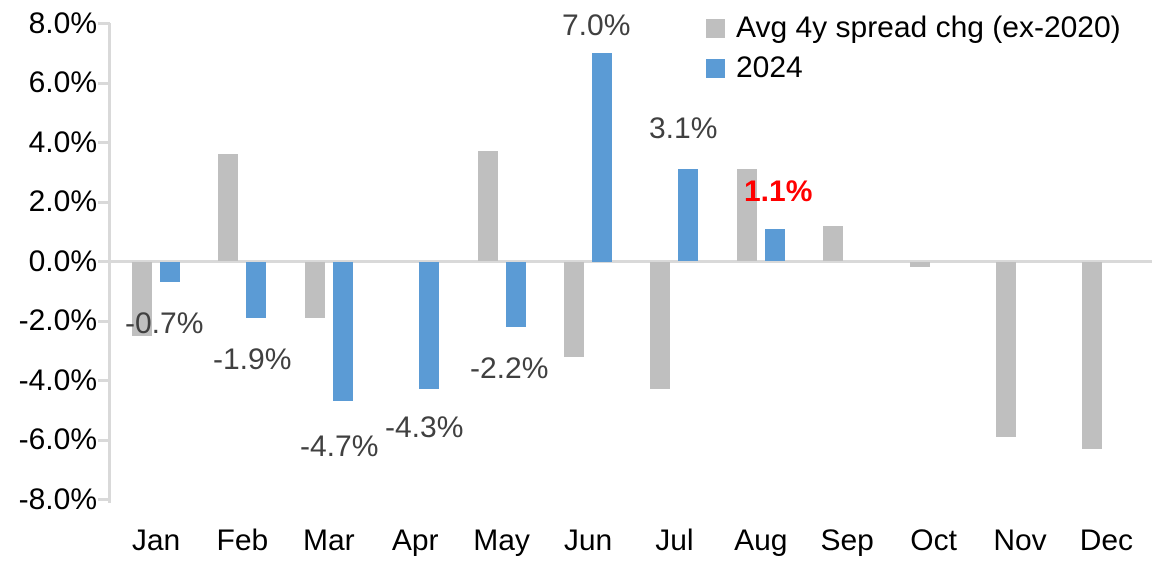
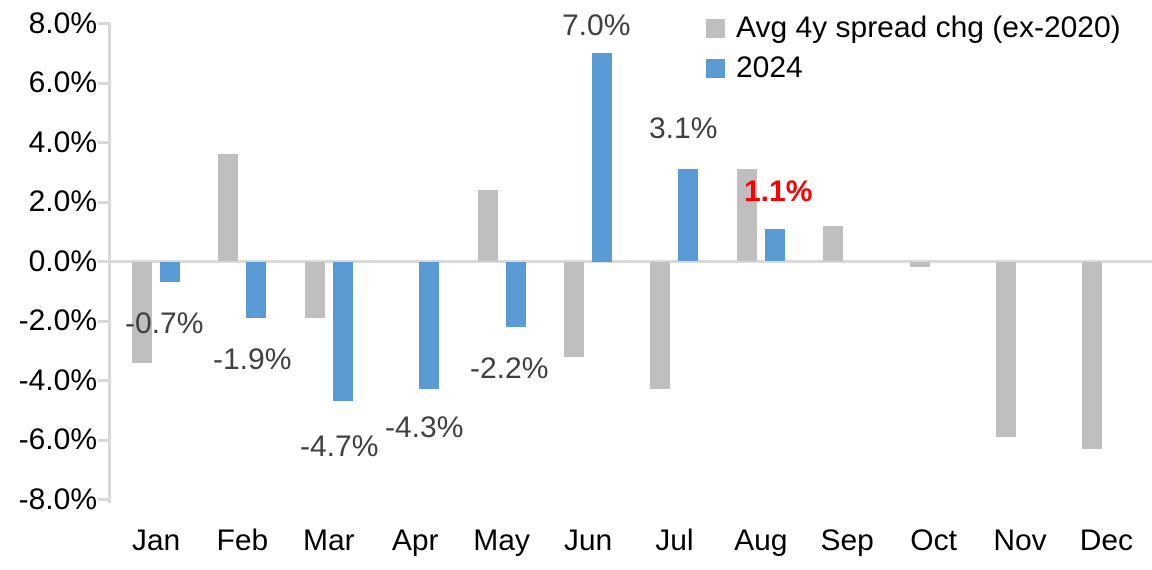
Avg 4y spread chg (ex-2020)/Jan: -2.5% -> -3.4%
Avg 4y spread chg (ex-2020)/May: 3.7% -> 2.4%
